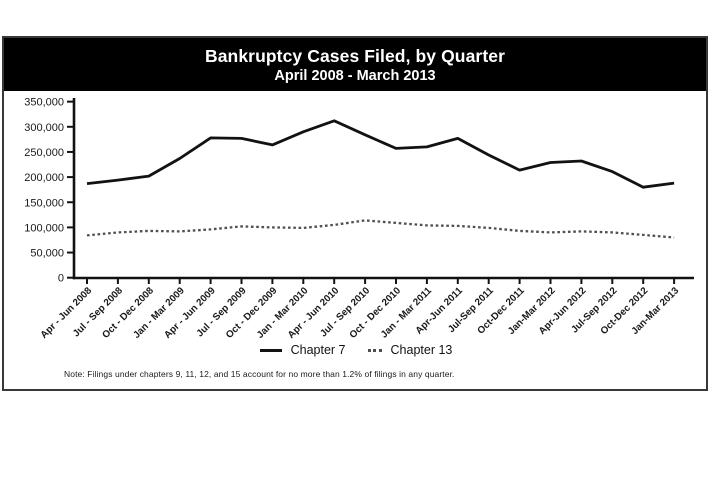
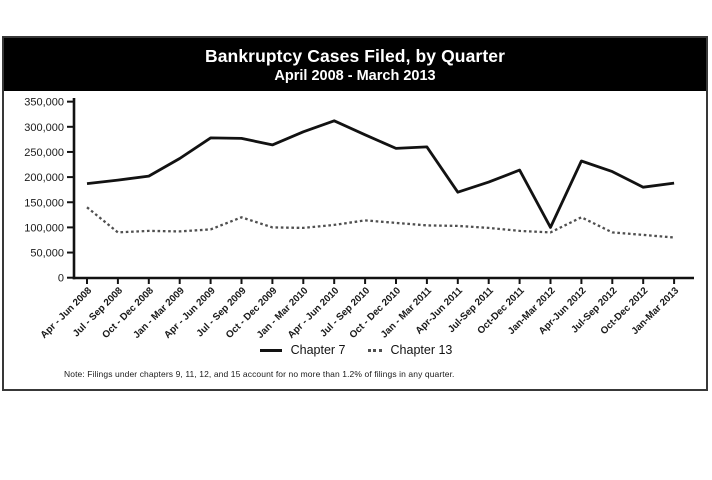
Chapter 13/Apr - Jun 2008: 80000 -> 140000
Chapter 13/Jul - Sep 2009: 100000 -> 120000
Chapter 7/Apr-Jun 2011: 280000 -> 170000
Chapter 7/Jul-Sep 2011: 240000 -> 190000
Chapter 7/Jan-Mar 2012: 230000 -> 100000
Chapter 13/Apr-Jun 2012: 90000 -> 120000
